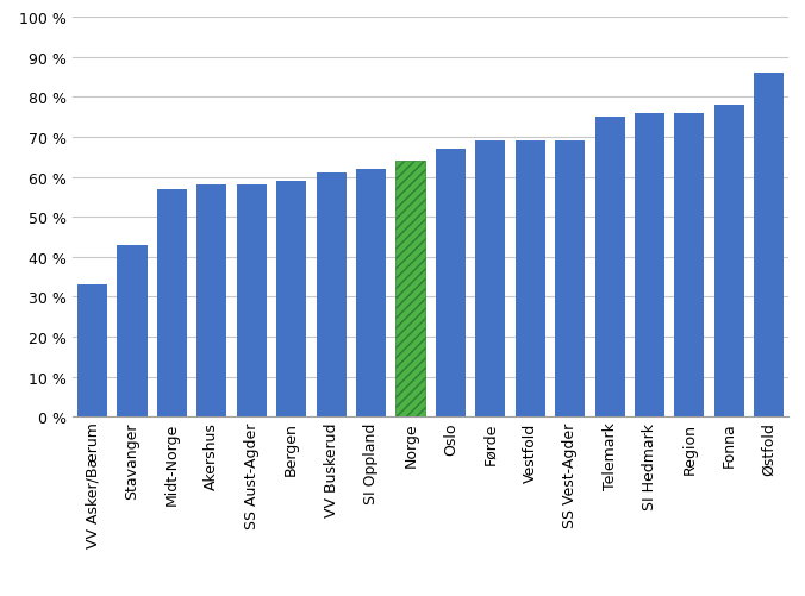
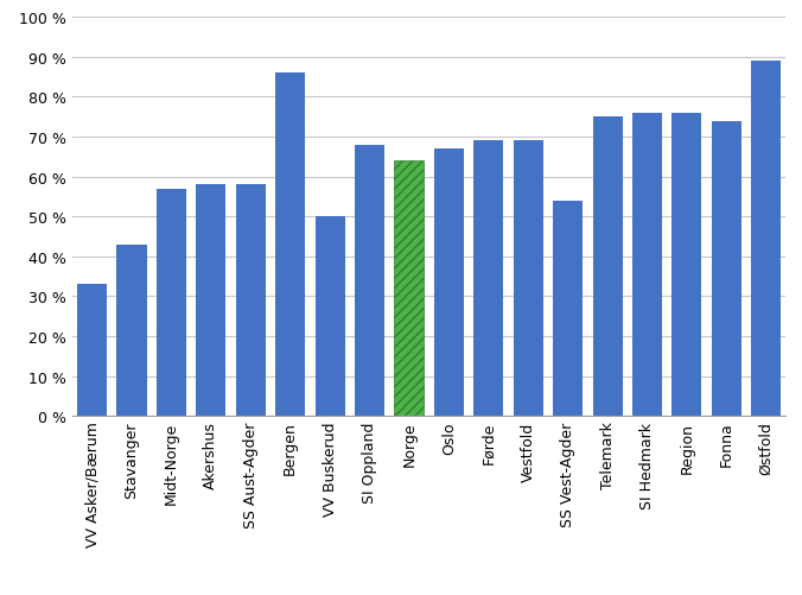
Bergen: 59 % -> 86 %
VV Buskerud: 61 % -> 50 %
SI Oppland: 62 % -> 68 %
SS Vest-Agder: 69 % -> 54 %
Fonna: 78 % -> 74 %
Østfold: 86 % -> 89 %
